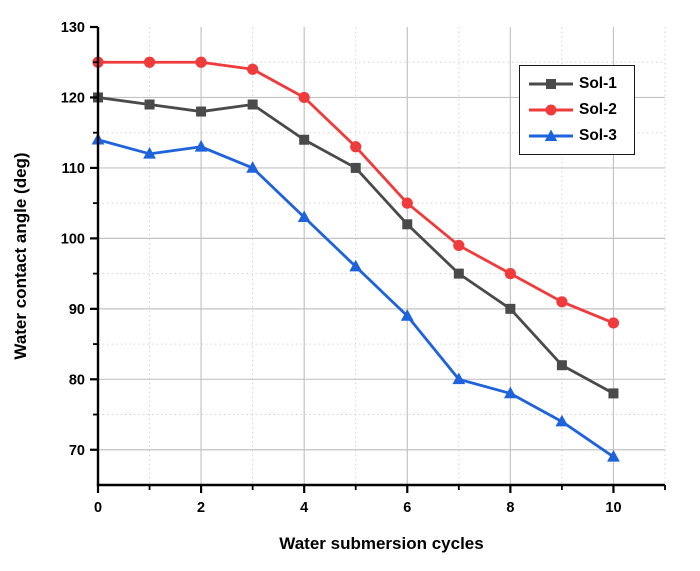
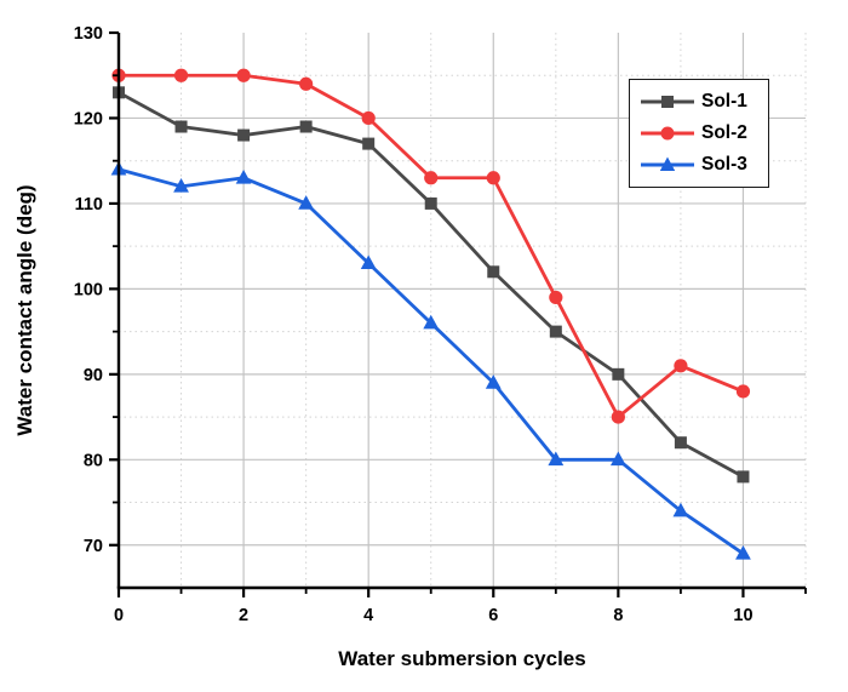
Sol-1/0: 120 -> 123
Sol-1/4: 114 -> 117
Sol-2/6: 105 -> 113
Sol-2/8: 95 -> 85
Sol-3/8: 78 -> 80
